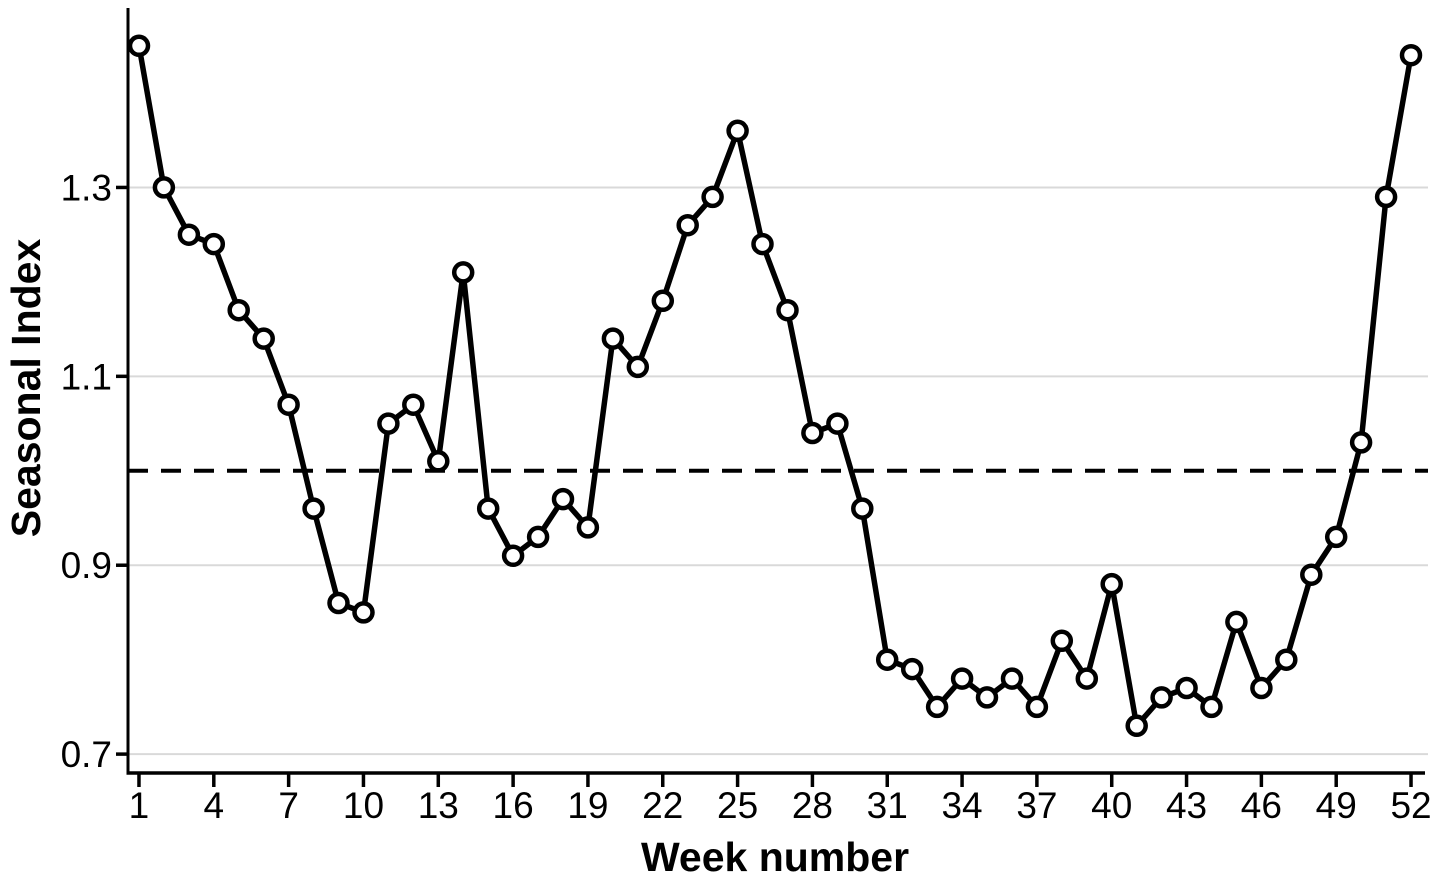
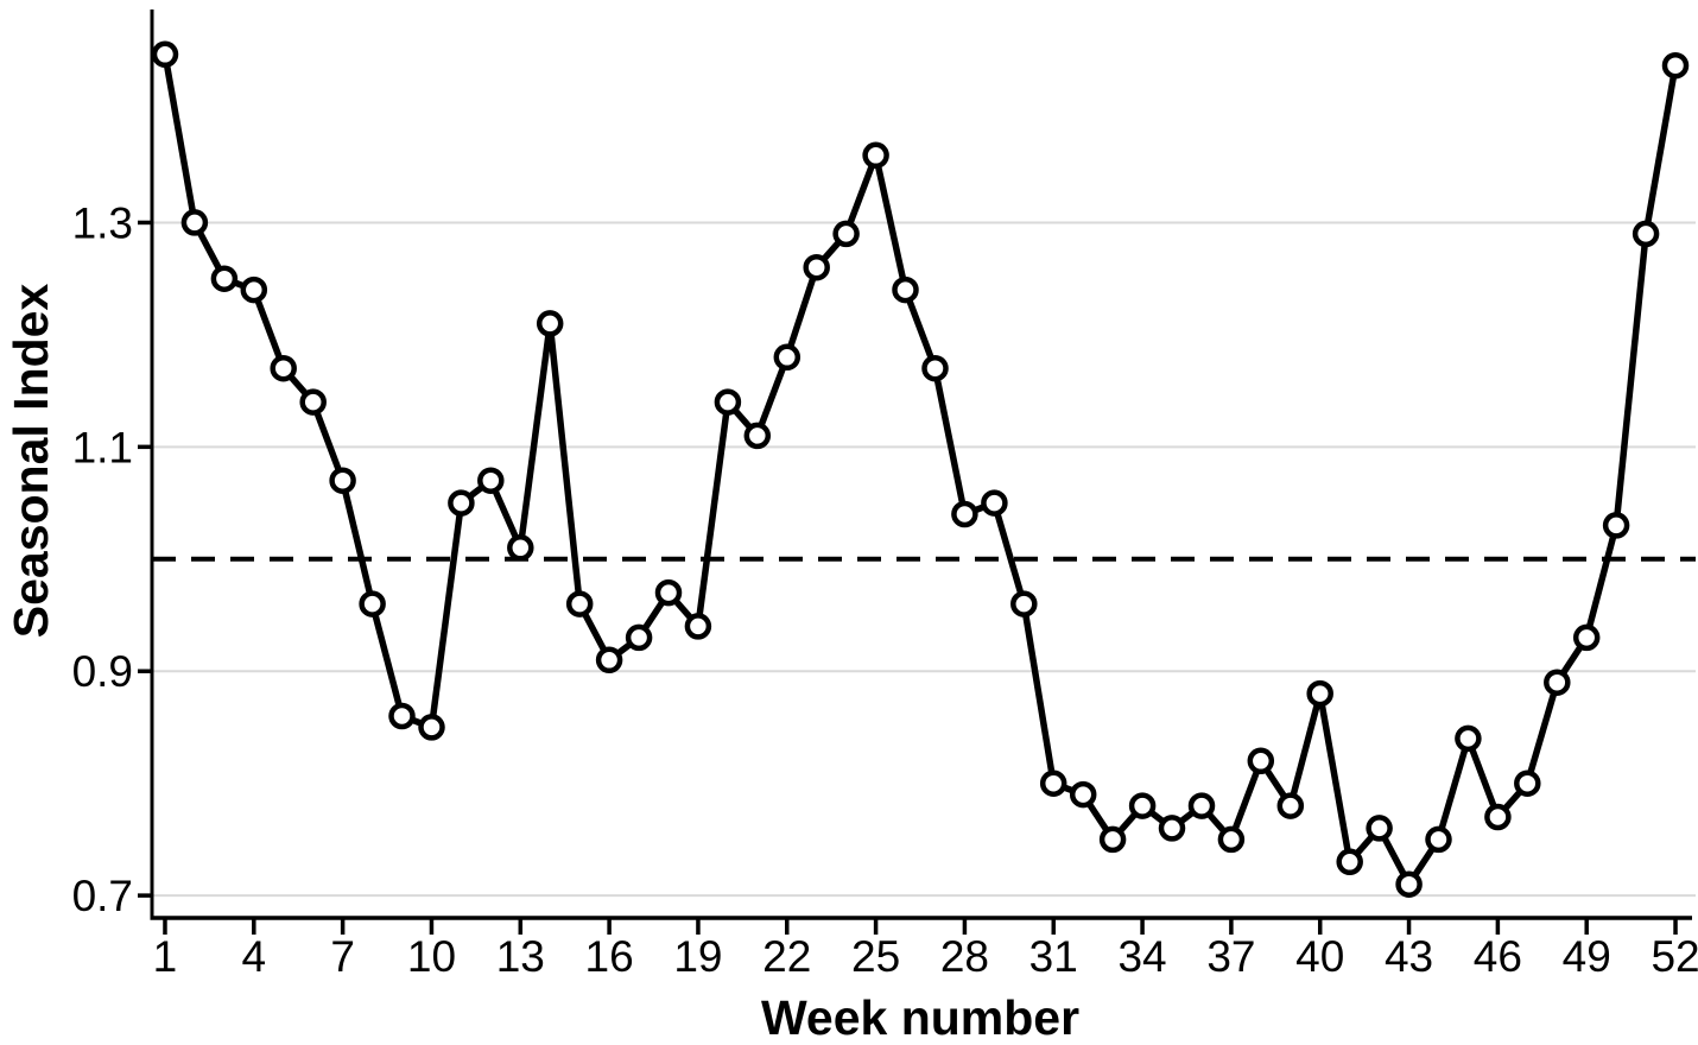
43: 0.77 -> 0.71
